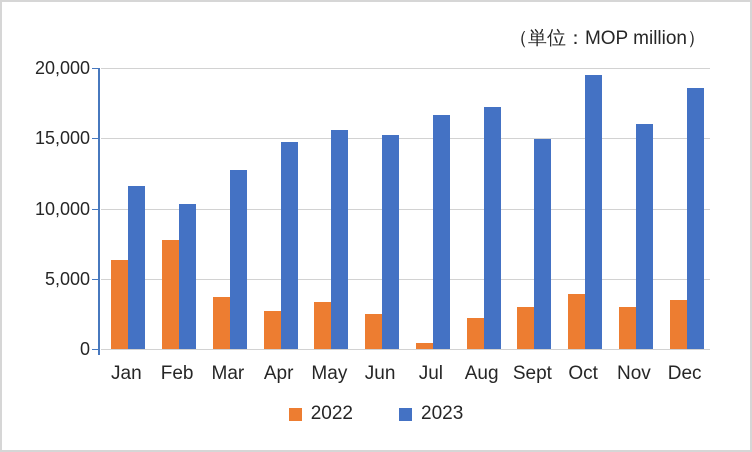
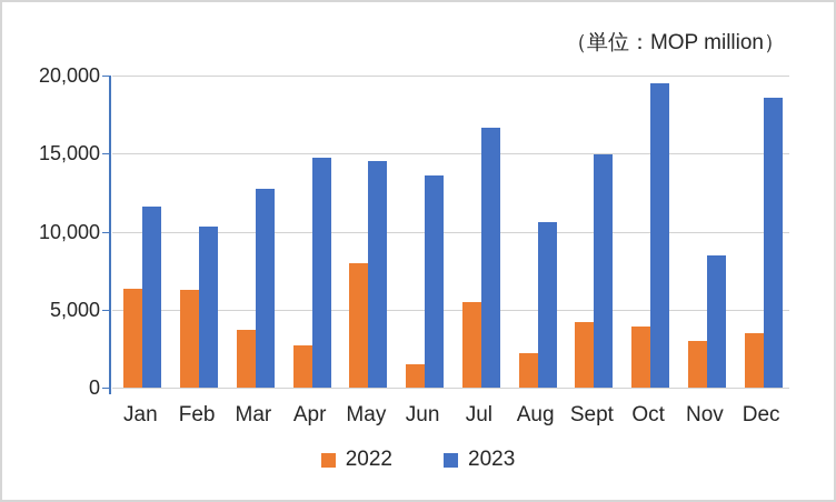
2022/Feb: 7800 -> 6300
2022/May: 3300 -> 8000
2023/May: 15600 -> 14500
2022/Jun: 2500 -> 1500
2023/Jun: 15200 -> 13600
2022/Jul: 400 -> 5500
2023/Aug: 17200 -> 10600
2022/Sept: 3000 -> 4200
2023/Nov: 16000 -> 8500
